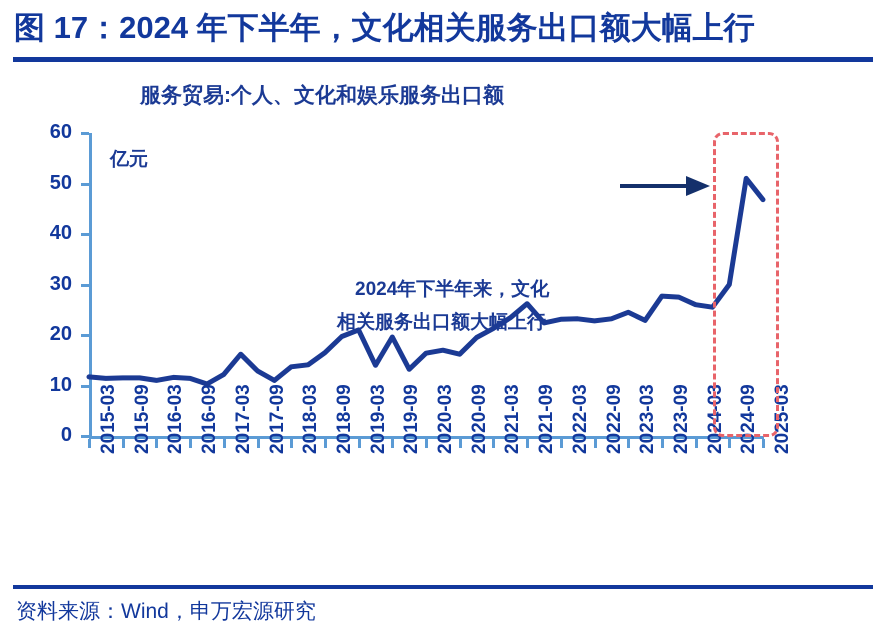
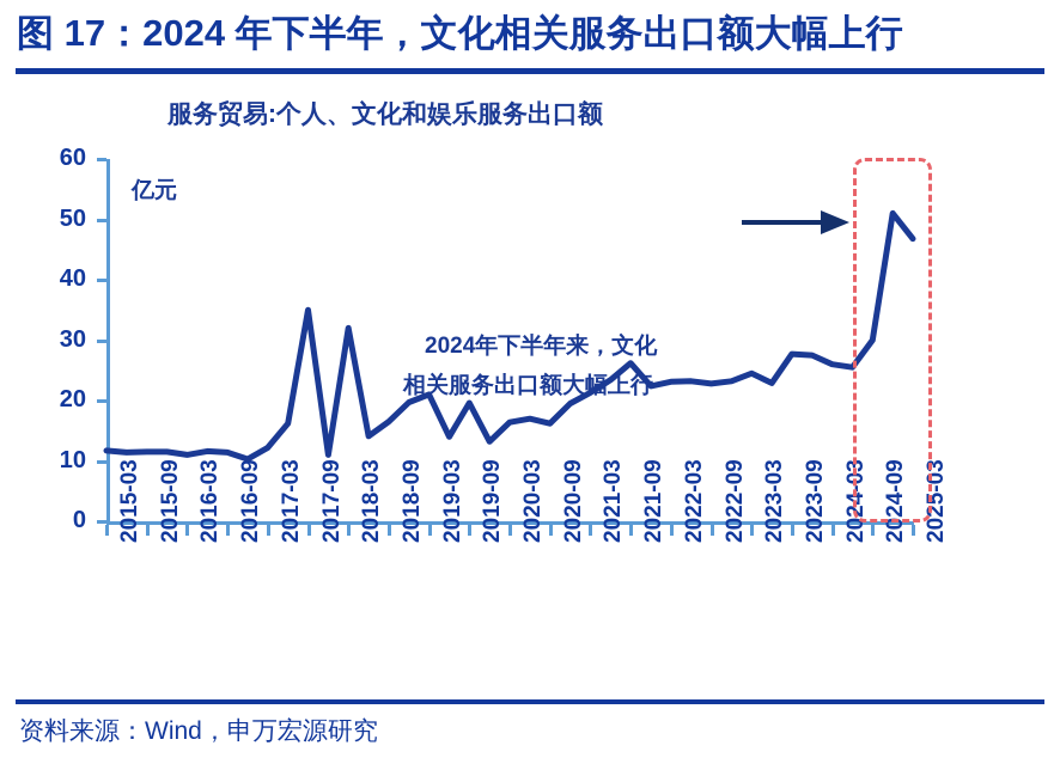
2017-09: 13 -> 35
2018-03: 14 -> 32
